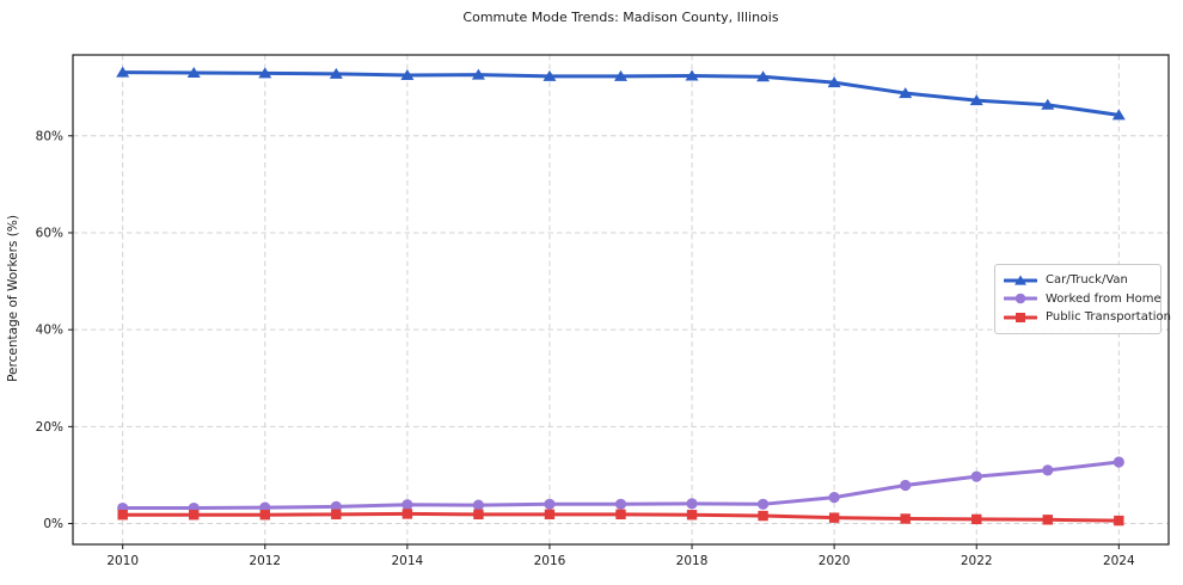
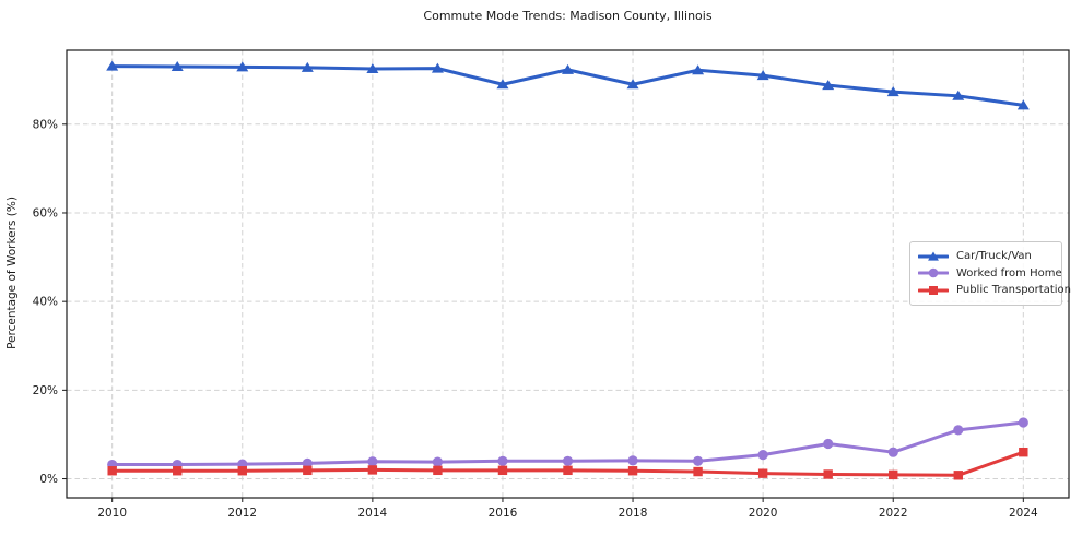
Car/Truck/Van/2016: 92% -> 89%
Car/Truck/Van/2018: 92% -> 89%
Worked from Home/2022: 10% -> 6%
Public Transportation/2024: 1% -> 6%
